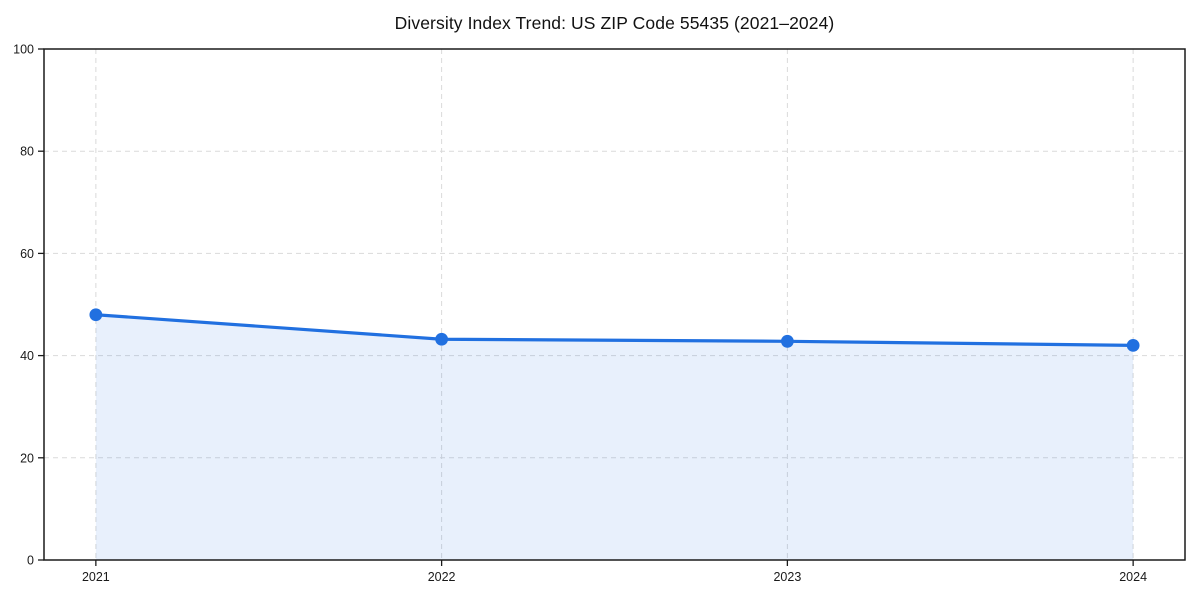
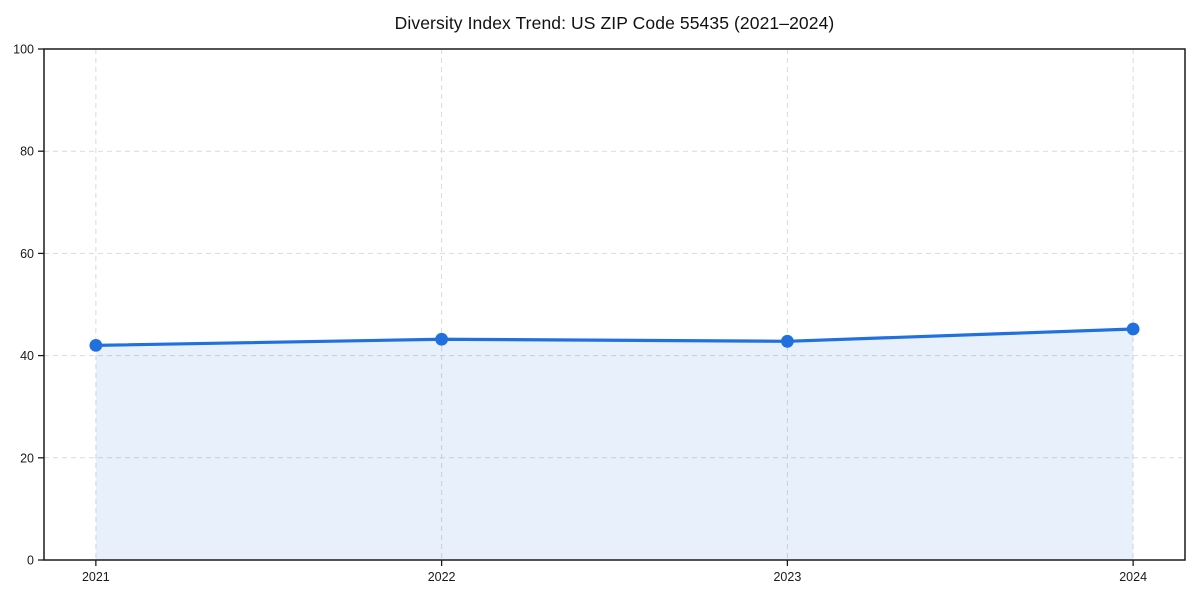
2021: 48 -> 42
2024: 42 -> 45
